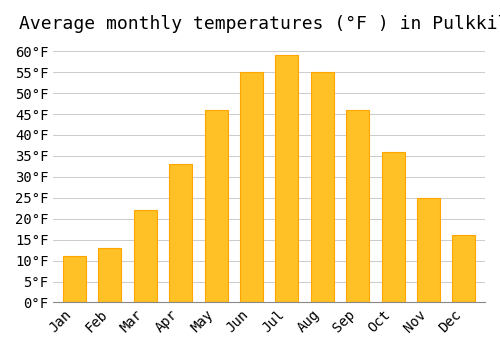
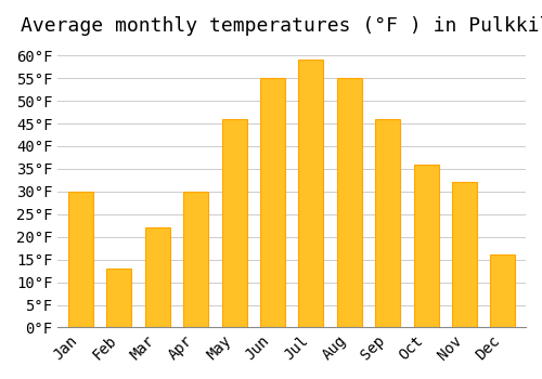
Jan: 11°F -> 30°F
Apr: 33°F -> 30°F
Nov: 25°F -> 32°F
